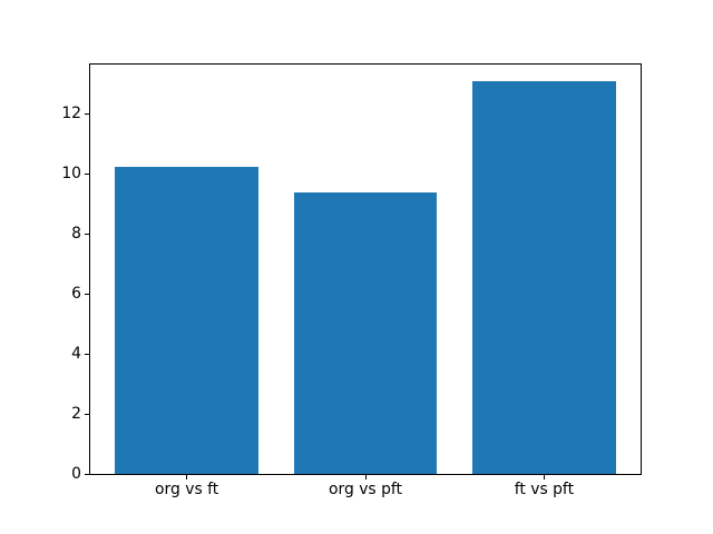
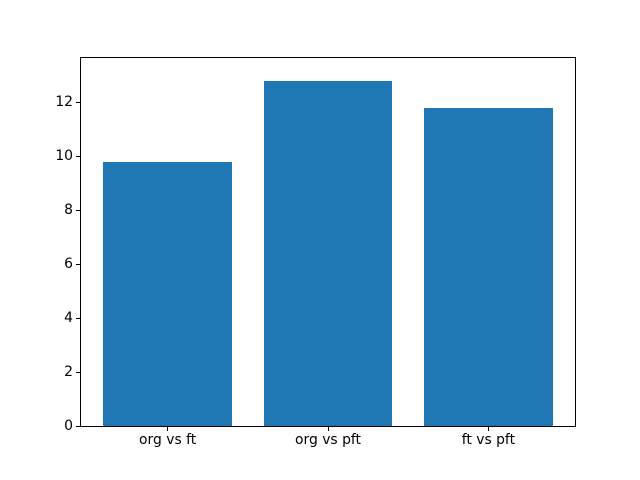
org vs ft: 10.2 -> 9.8
org vs pft: 9.4 -> 12.8
ft vs pft: 13.1 -> 11.8
